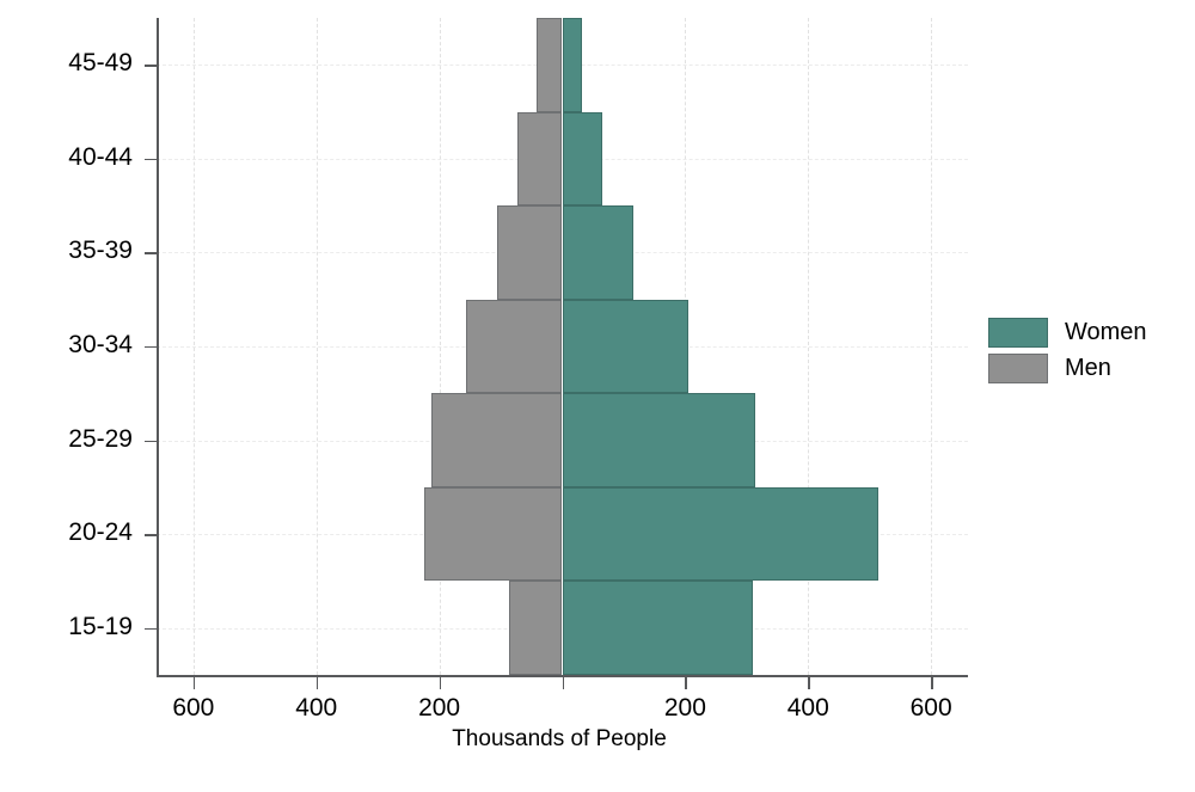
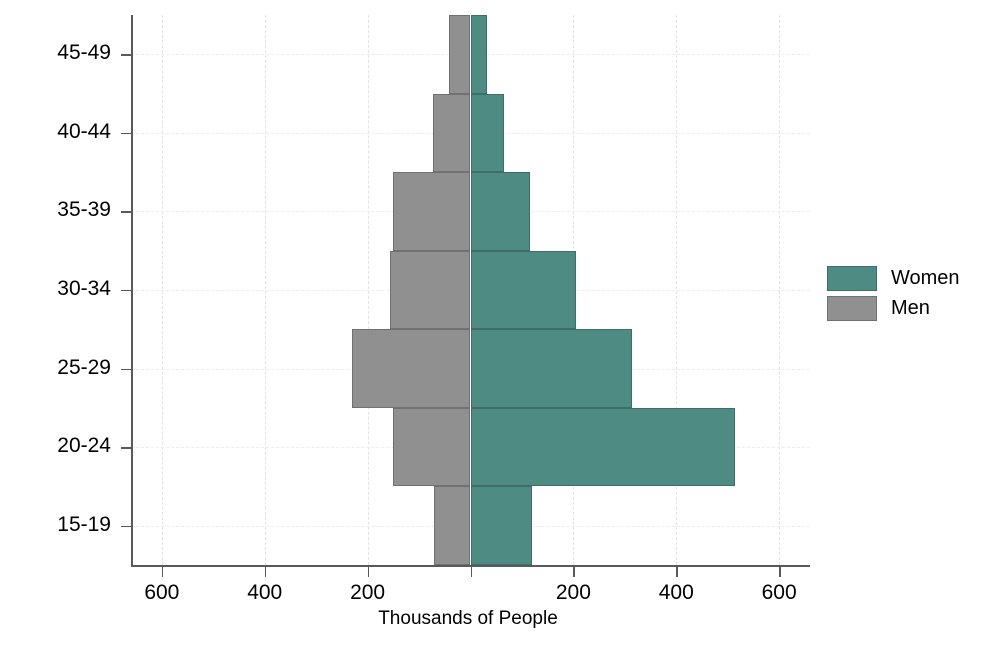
Women/15-19: 310 -> 120
Men/15-19: 90 -> 70
Men/20-24: 220 -> 150
Men/25-29: 210 -> 230
Men/35-39: 100 -> 150
